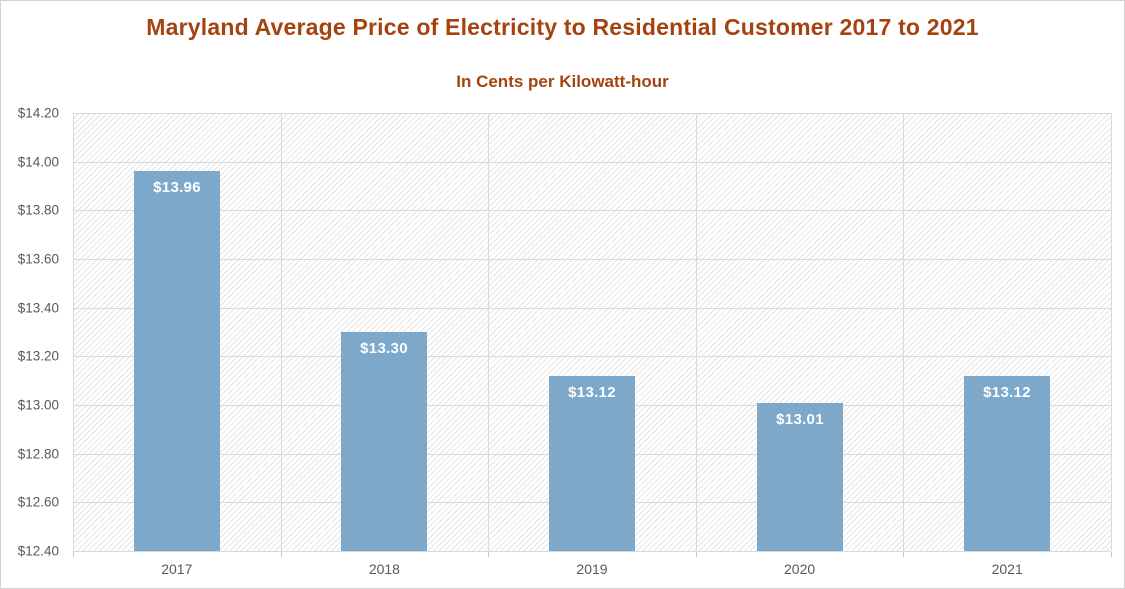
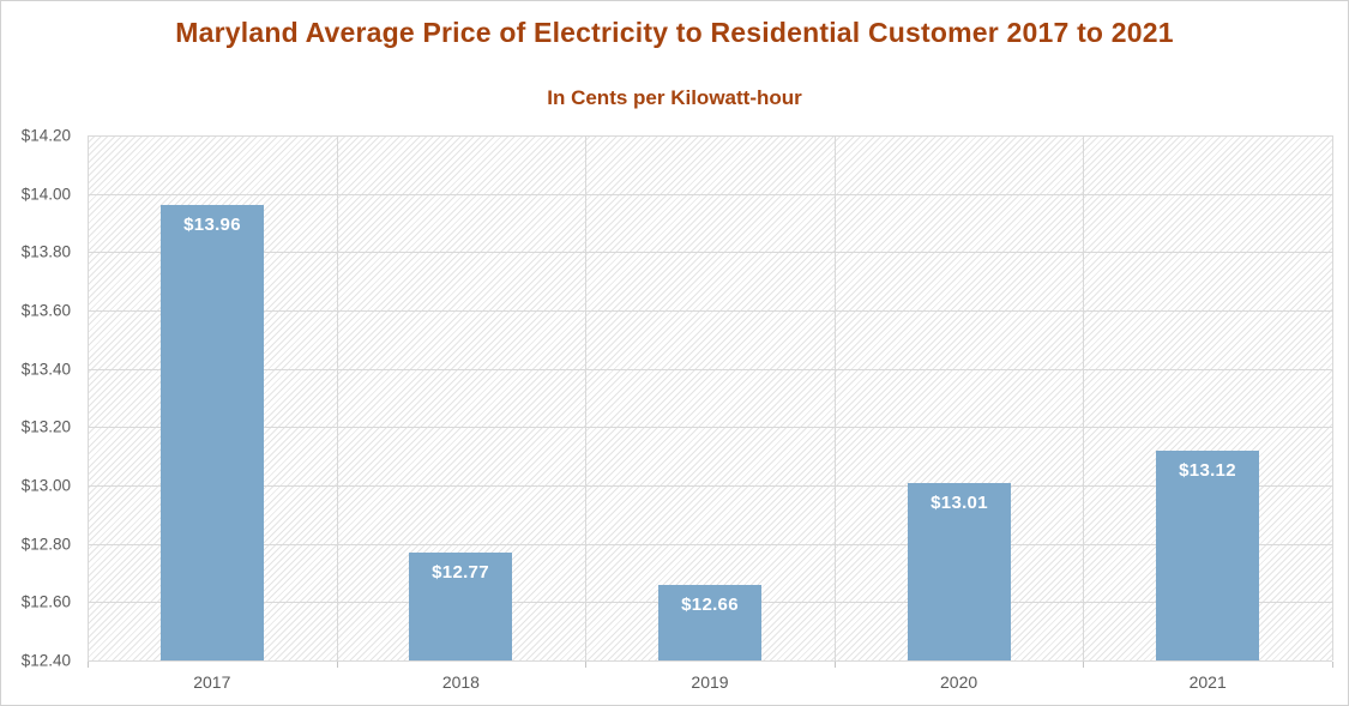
2018: $13.30 -> $12.77
2019: $13.12 -> $12.66
